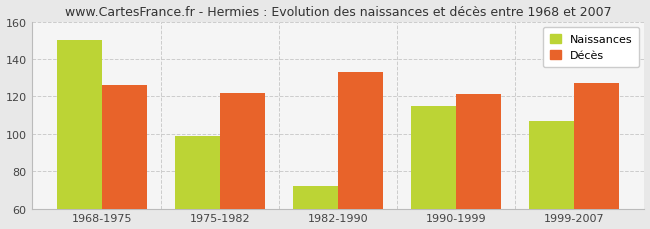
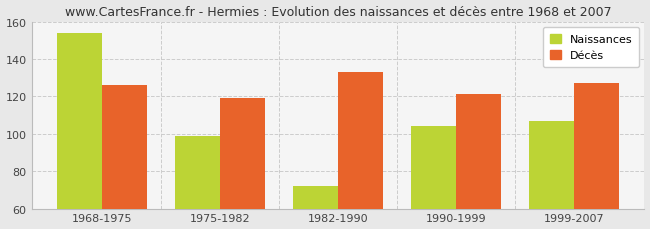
Naissances/1968-1975: 150 -> 154
Décès/1975-1982: 122 -> 119
Naissances/1990-1999: 115 -> 104
